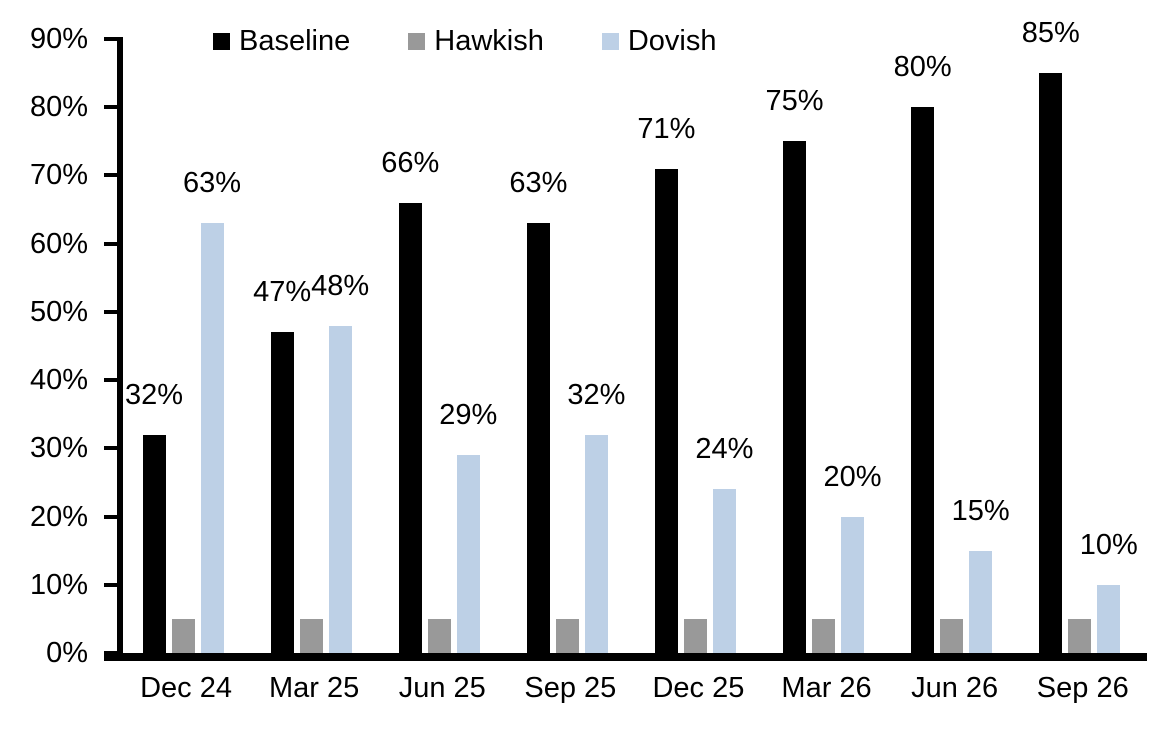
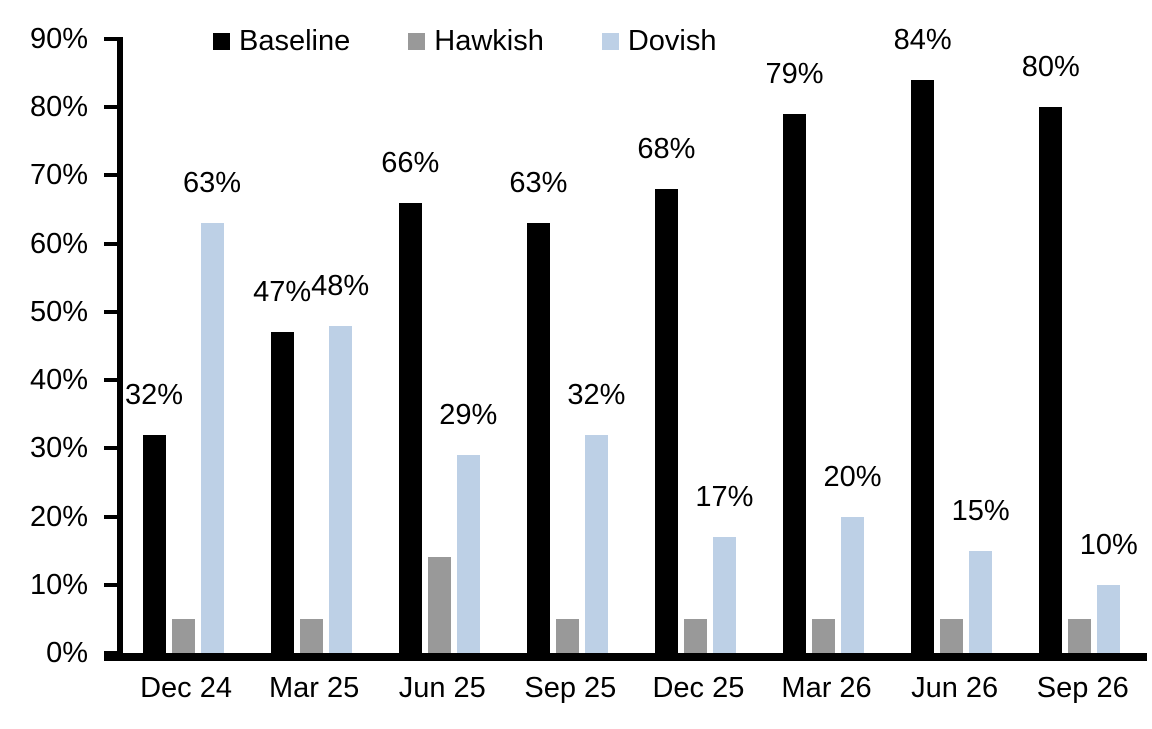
Hawkish/Jun 25: 5% -> 14%
Baseline/Dec 25: 71% -> 68%
Dovish/Dec 25: 24% -> 17%
Baseline/Mar 26: 75% -> 79%
Baseline/Jun 26: 80% -> 84%
Baseline/Sep 26: 85% -> 80%
